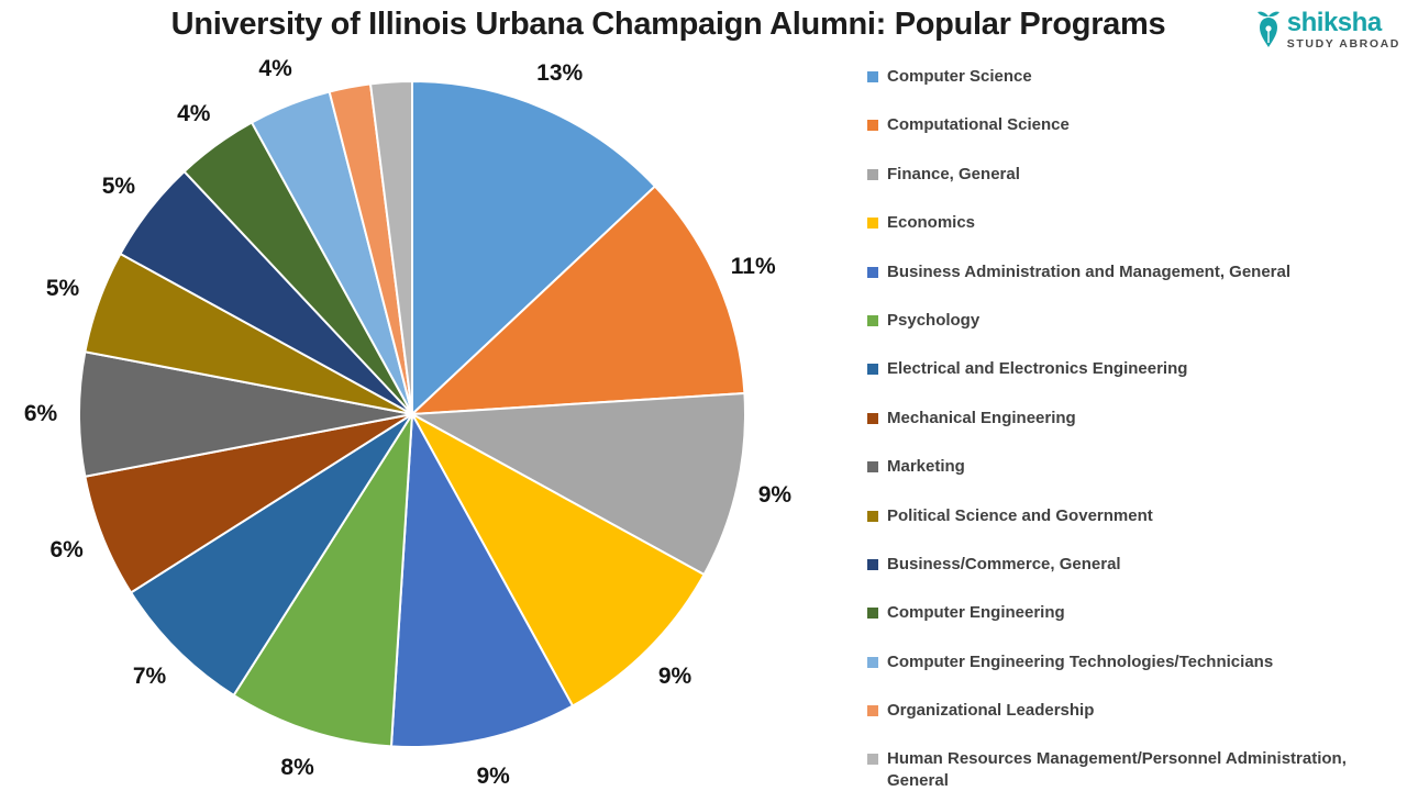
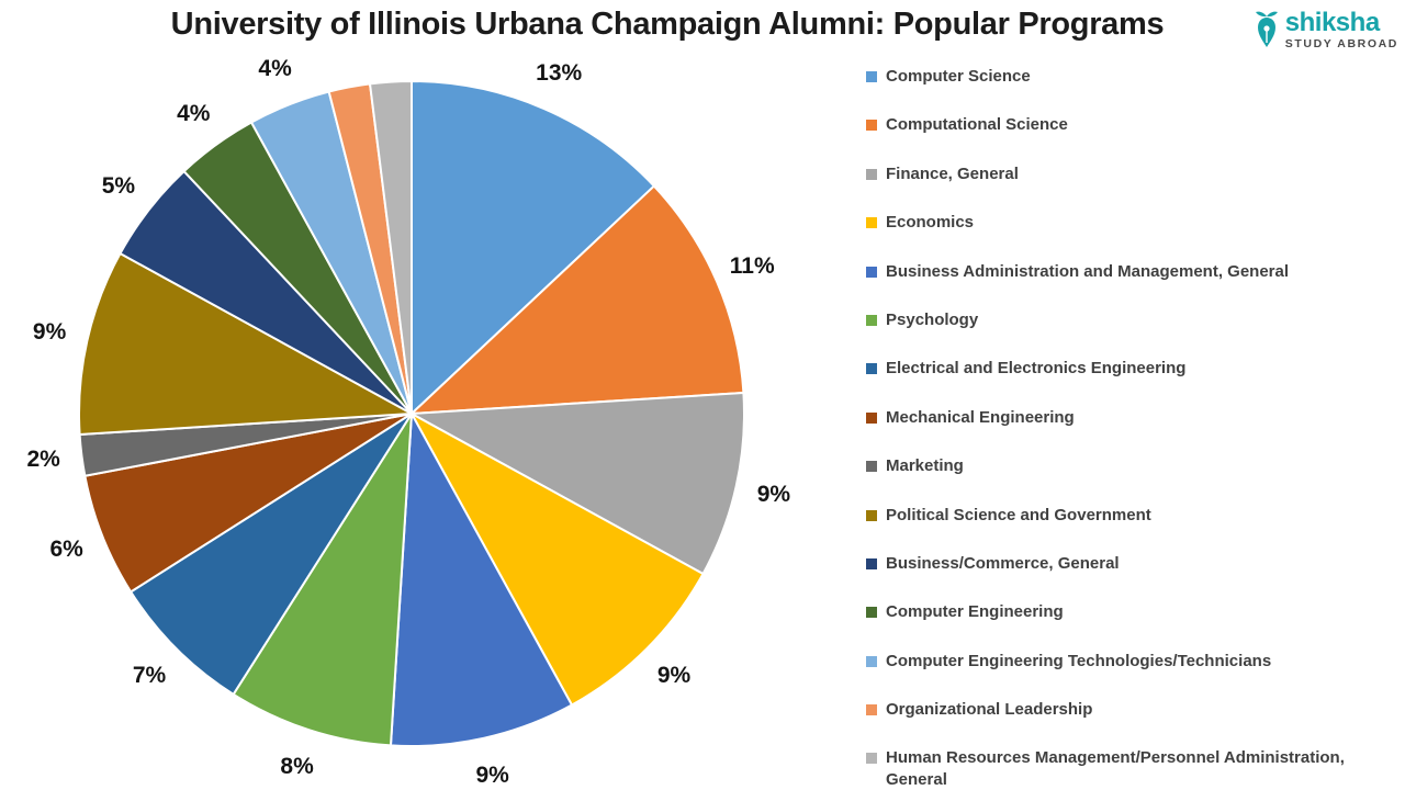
Marketing: 6% -> 2%
Political Science and Government: 5% -> 9%
